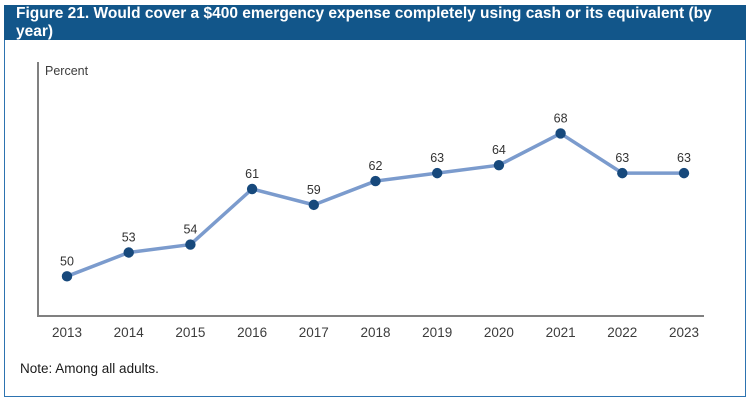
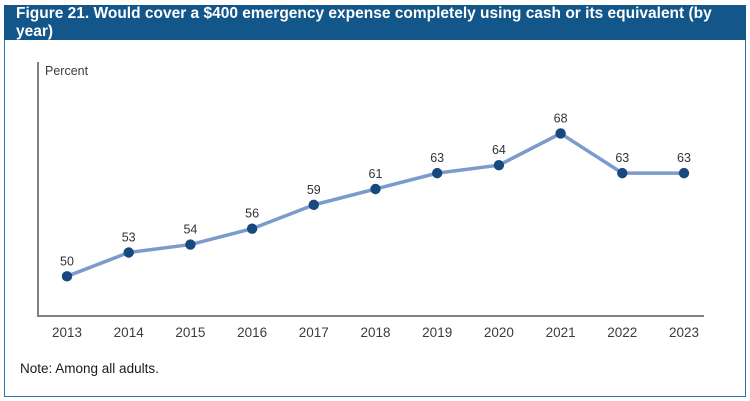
2016: 61 -> 56
2018: 62 -> 61
